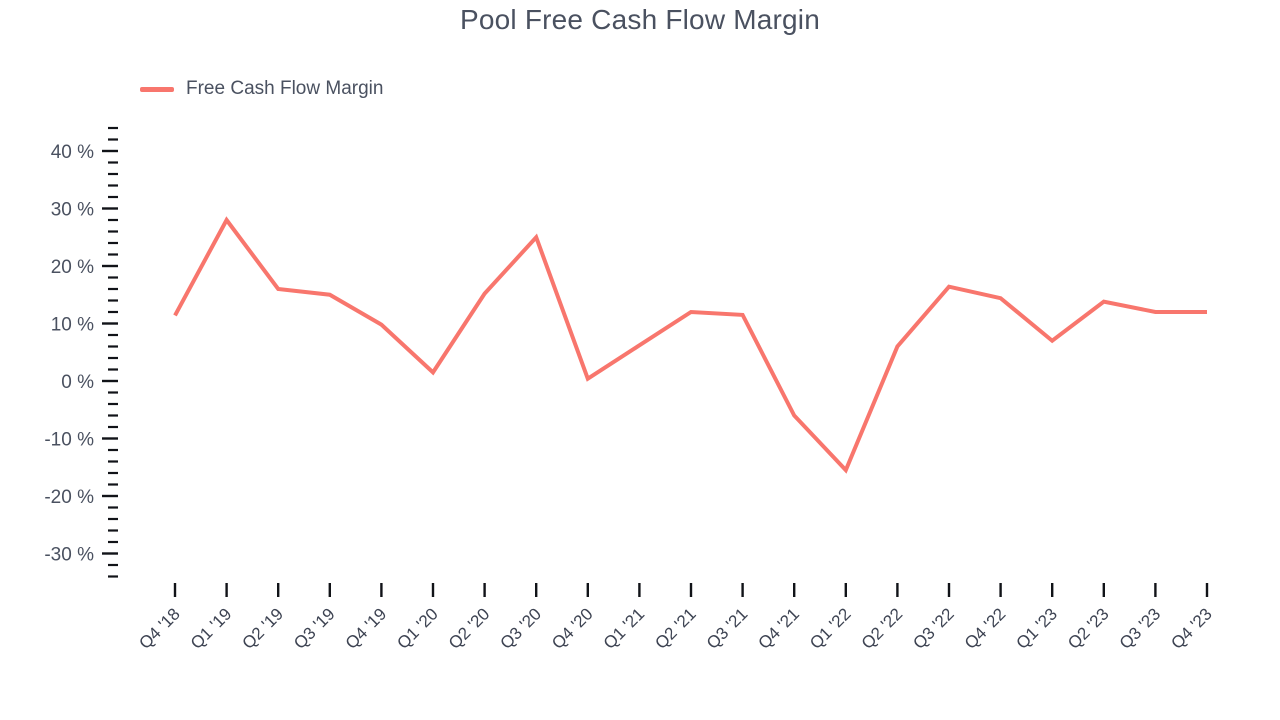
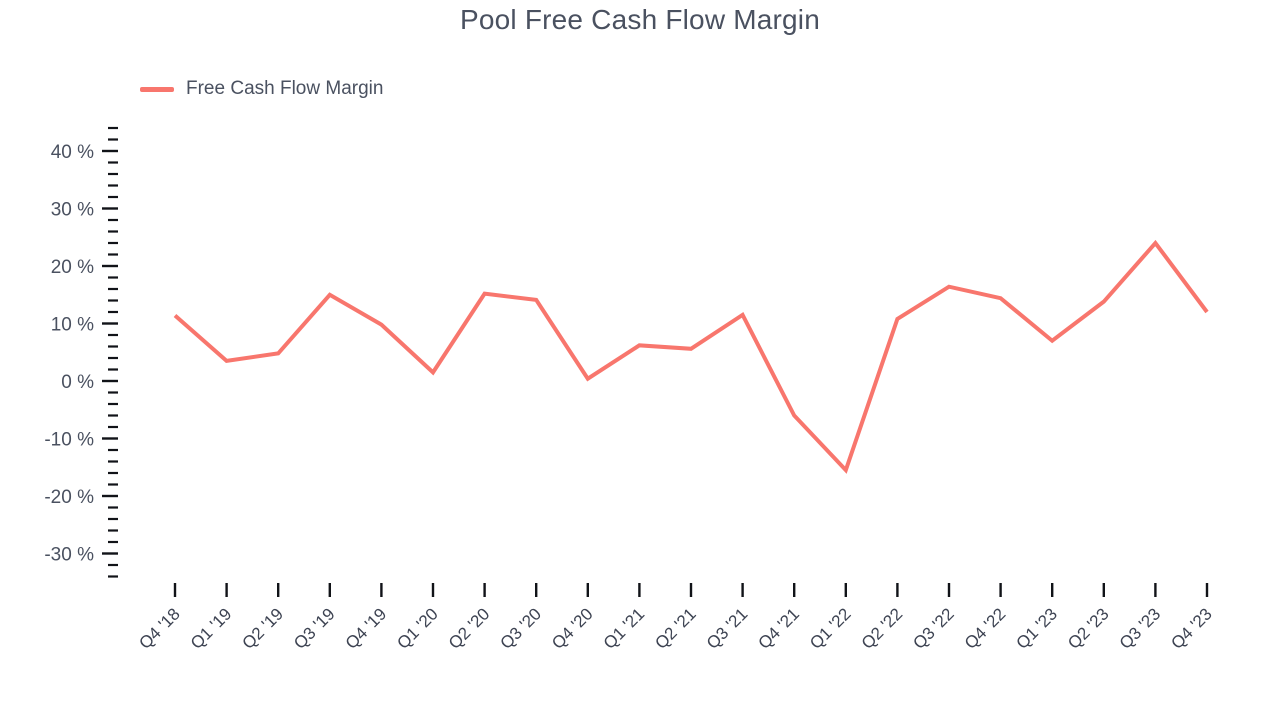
Q1 '19: 28% -> 4%
Q2 '19: 16% -> 5%
Q3 '20: 25% -> 14%
Q2 '21: 12% -> 6%
Q2 '22: 6% -> 11%
Q3 '23: 12% -> 24%
